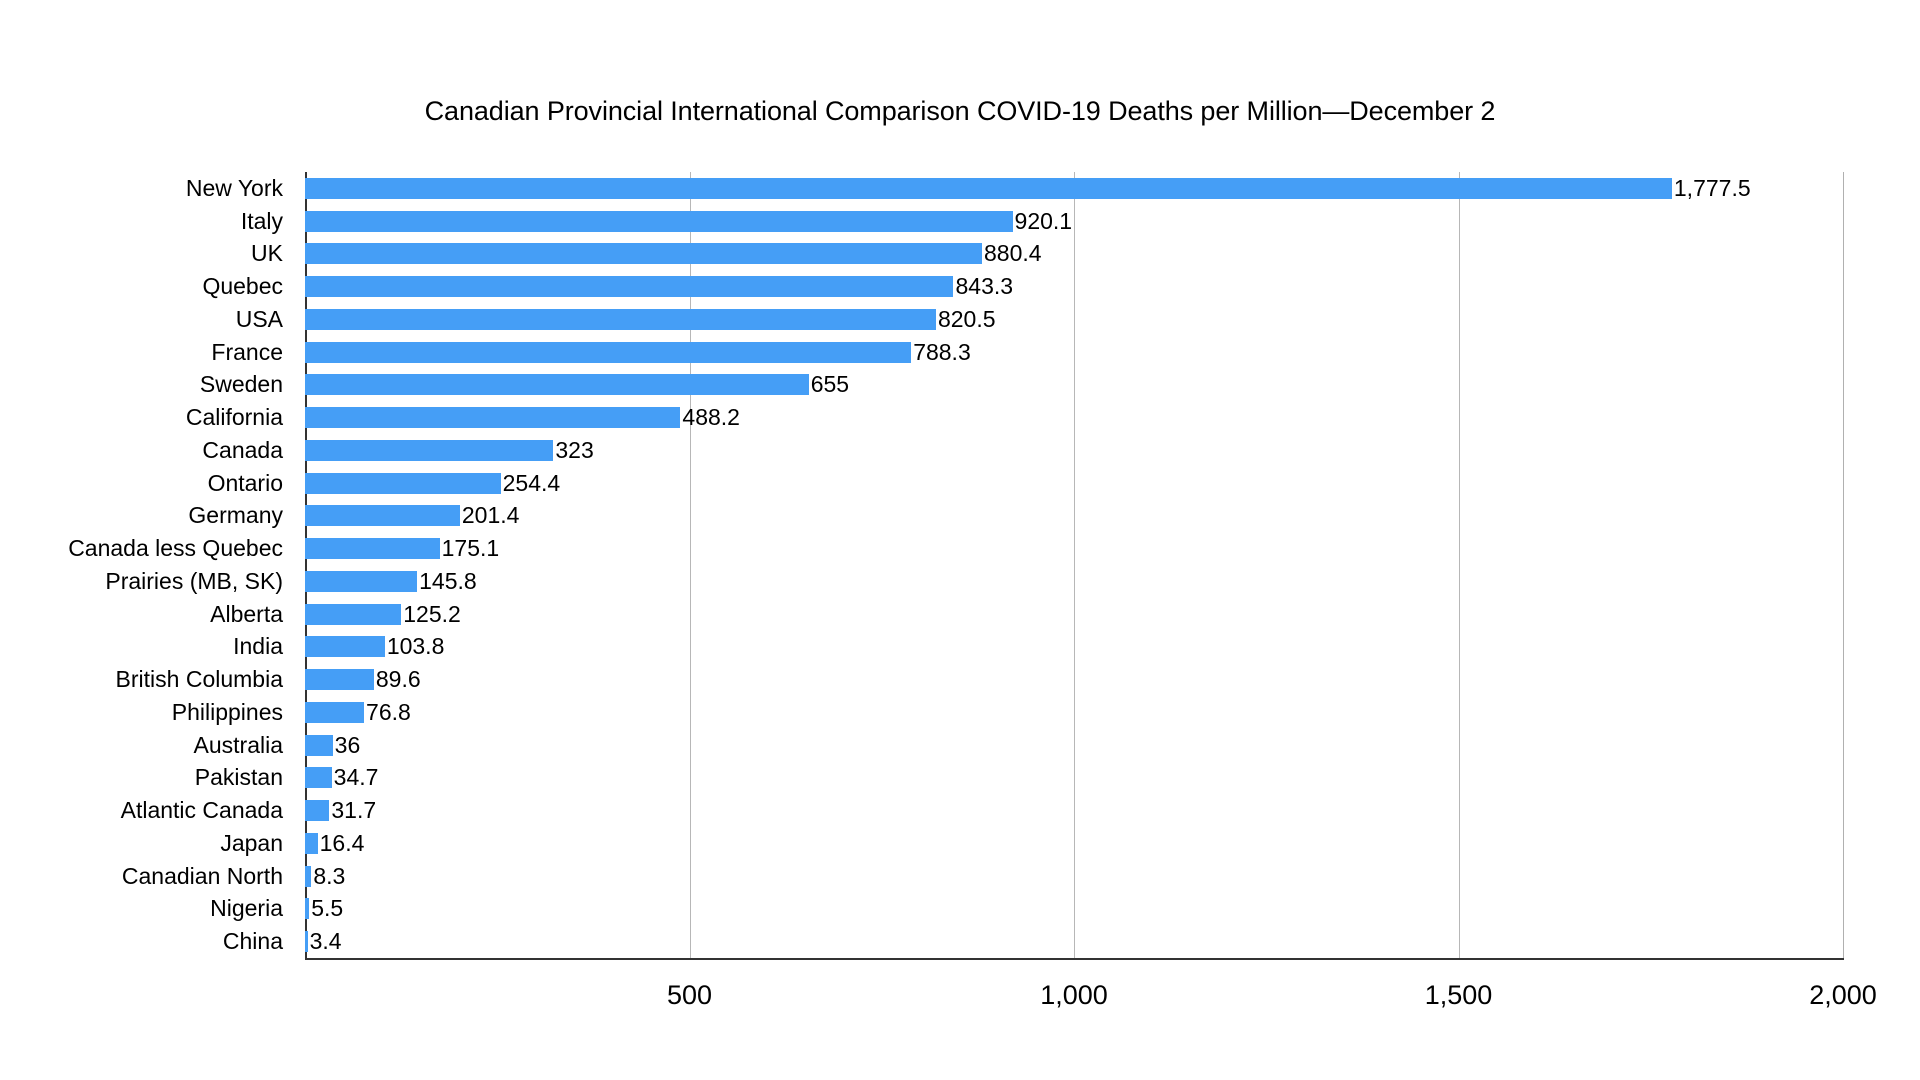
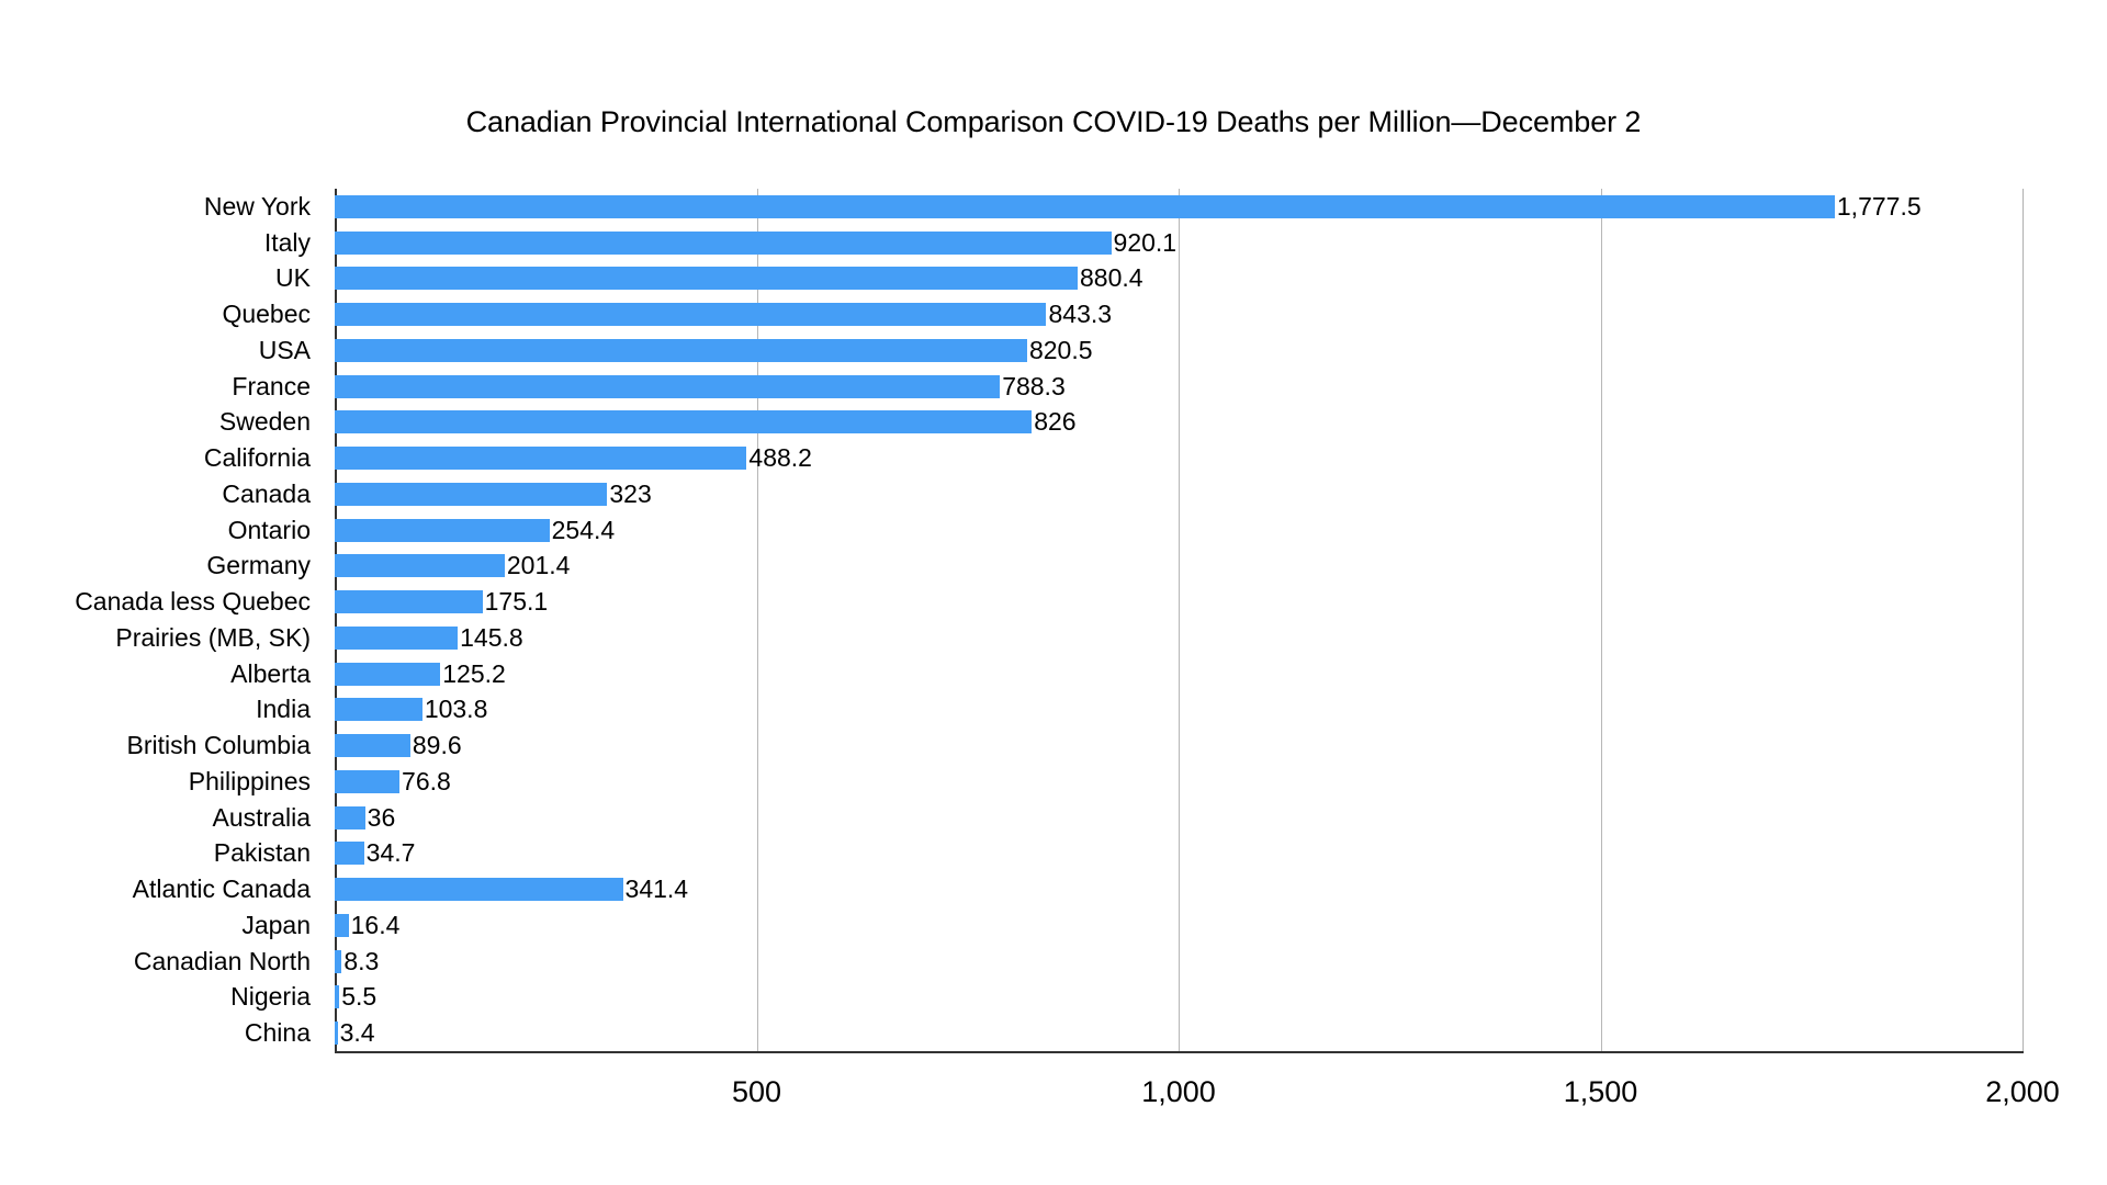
Sweden: 655 -> 826
Atlantic Canada: 31.7 -> 341.4
